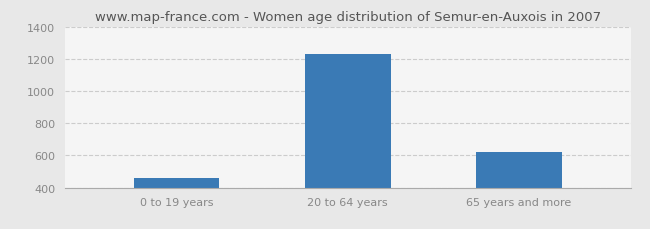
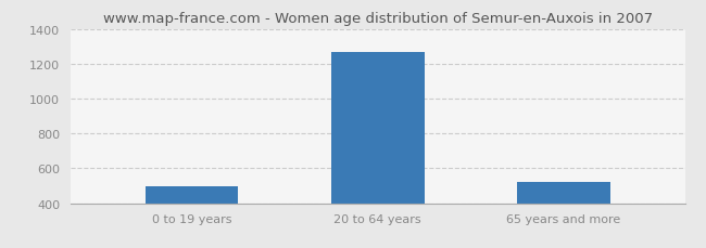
0 to 19 years: 460 -> 500
20 to 64 years: 1230 -> 1270
65 years and more: 620 -> 520
